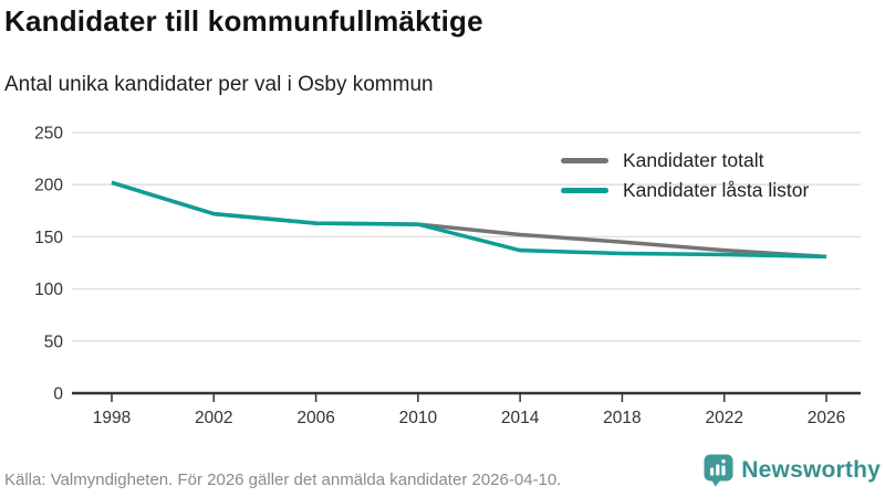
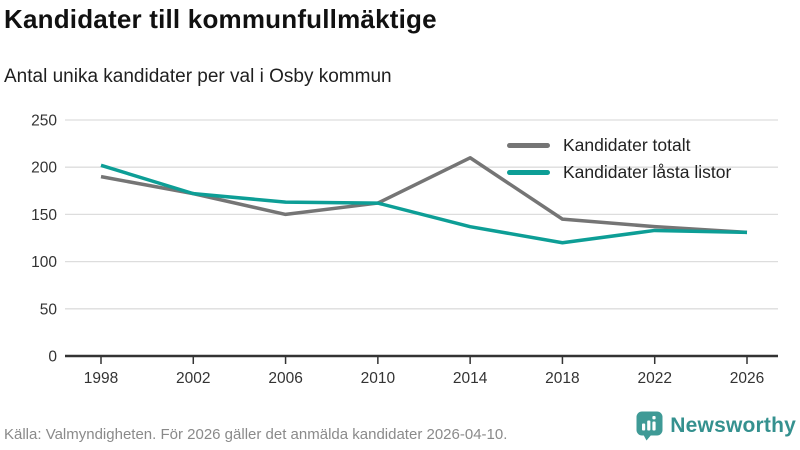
Kandidater totalt/1998: 200 -> 190
Kandidater totalt/2006: 160 -> 150
Kandidater totalt/2014: 150 -> 210
Kandidater låsta listor/2018: 130 -> 120
